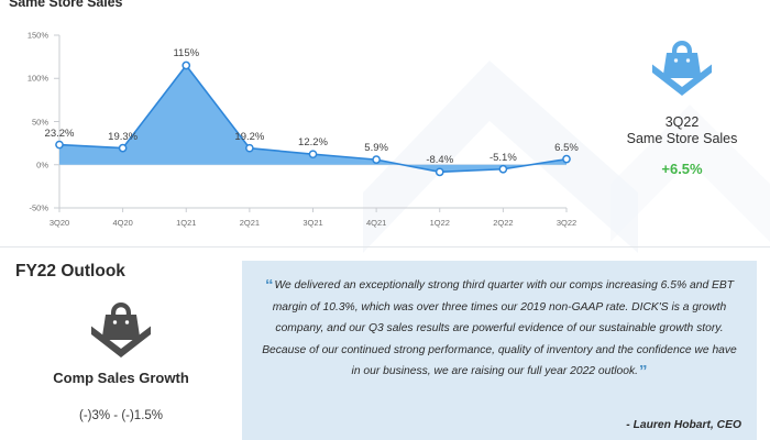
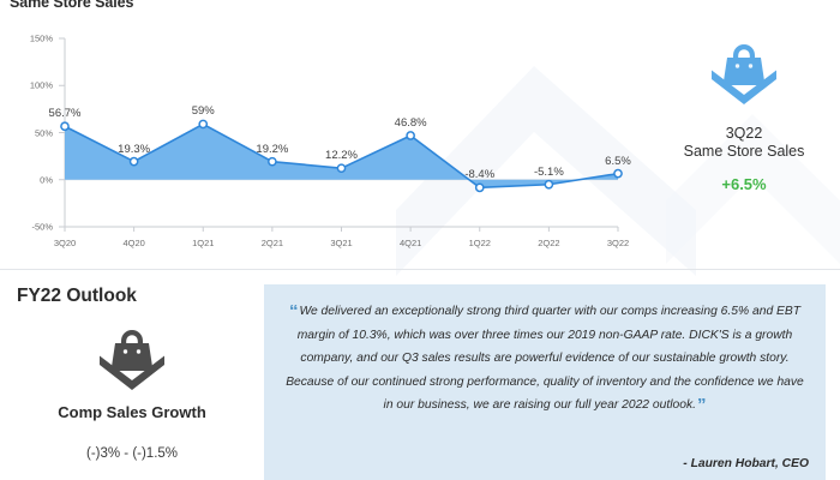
3Q20: 23.2% -> 56.7%
1Q21: 115% -> 59%
4Q21: 5.9% -> 46.8%
